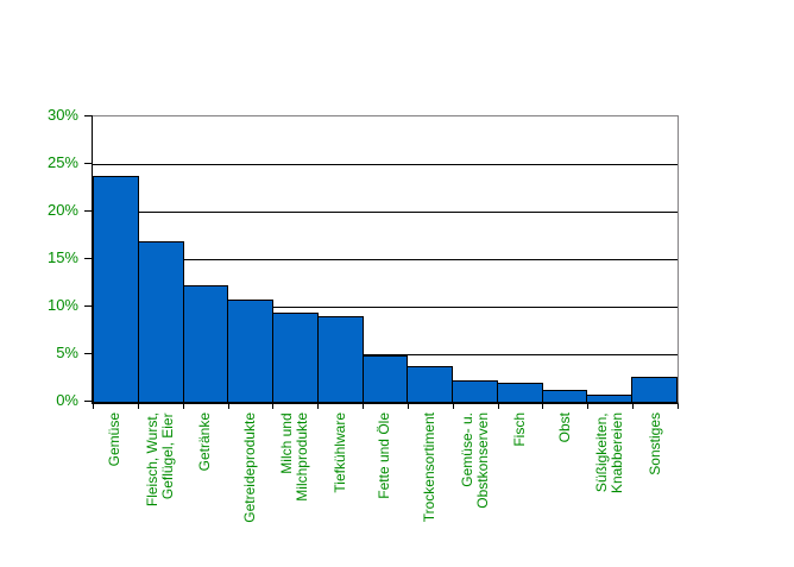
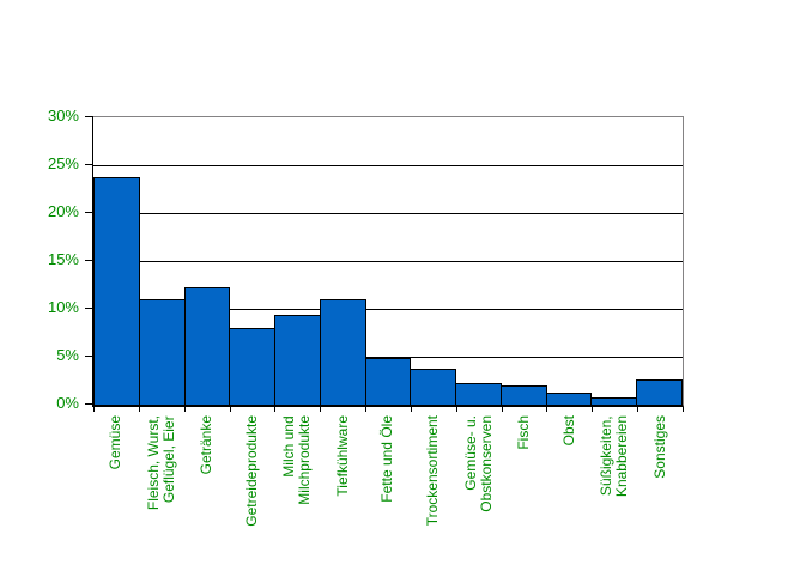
Fleisch, Wurst, Geflügel, Eier: 17% -> 11%
Getreideprodukte: 11% -> 8%
Tiefkühlware: 9% -> 11%
